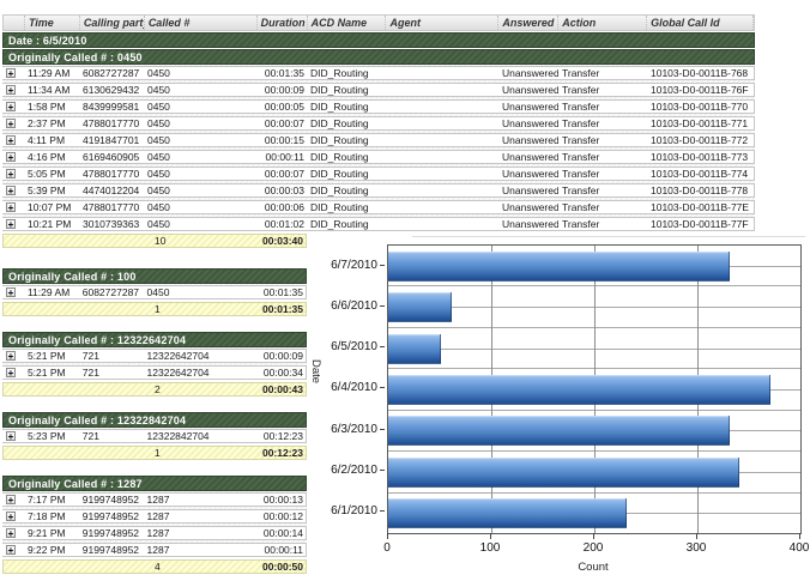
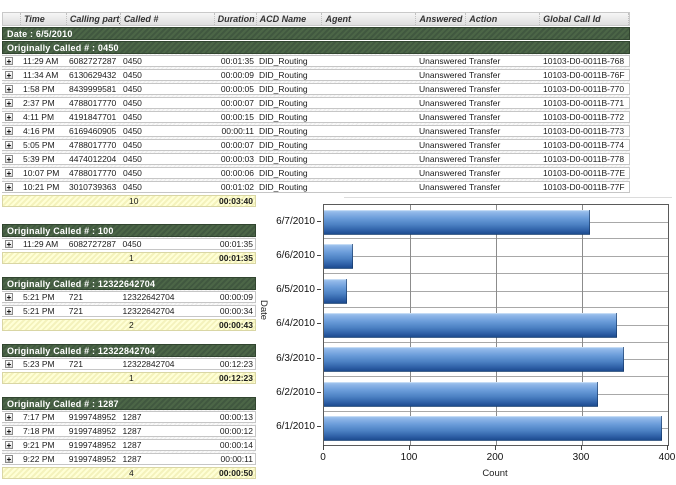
6/7/2010: 330 -> 310
6/6/2010: 60 -> 30
6/5/2010: 50 -> 30
6/4/2010: 370 -> 340
6/3/2010: 330 -> 350
6/2/2010: 340 -> 320
6/1/2010: 230 -> 390
